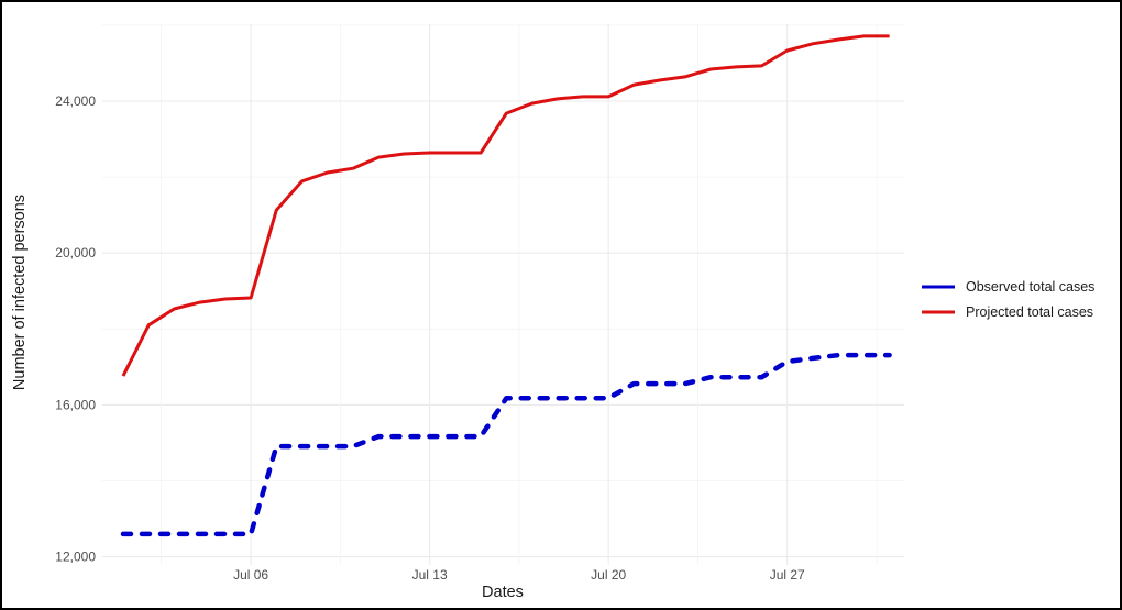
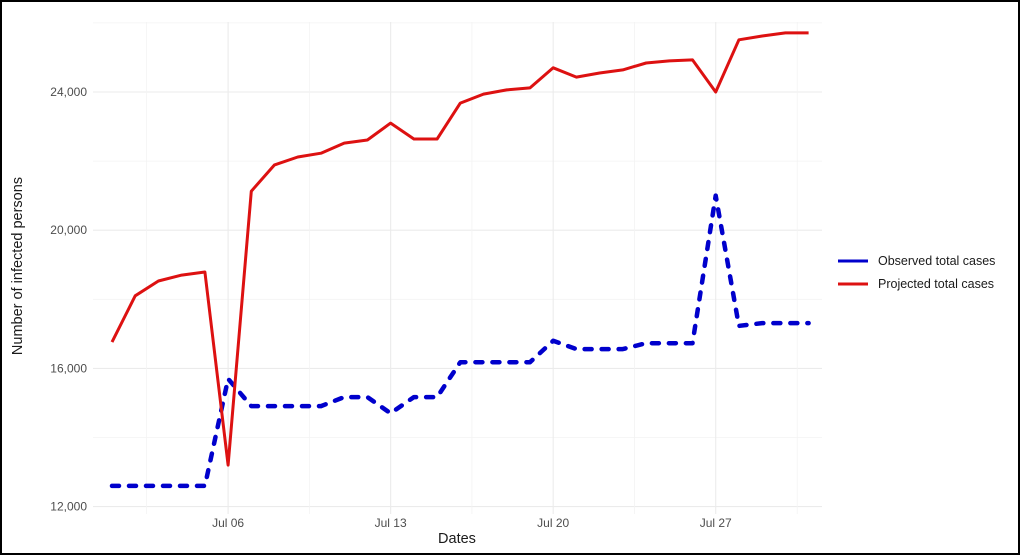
Observed total cases/Jul 06: 12600 -> 15700
Projected total cases/Jul 06: 18800 -> 13200
Observed total cases/Jul 13: 15200 -> 14700
Projected total cases/Jul 13: 22600 -> 23100
Observed total cases/Jul 20: 16200 -> 16800
Projected total cases/Jul 20: 24100 -> 24700
Observed total cases/Jul 27: 17100 -> 21000
Projected total cases/Jul 27: 25300 -> 24000
